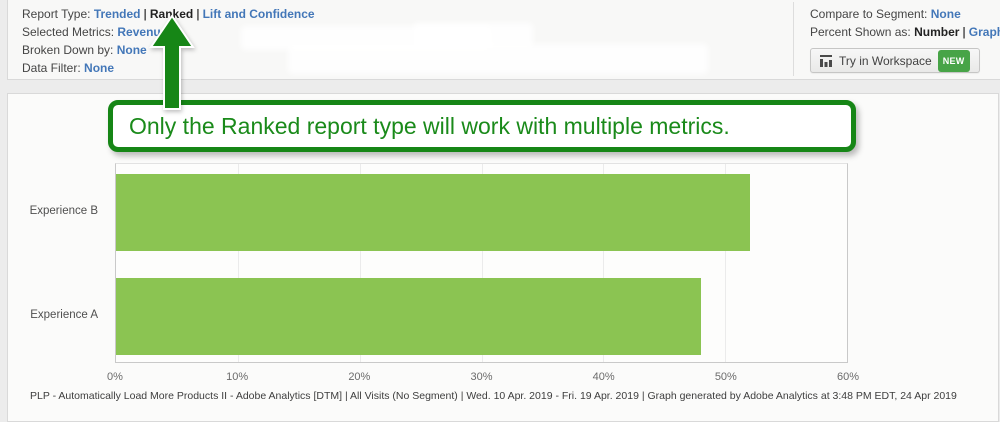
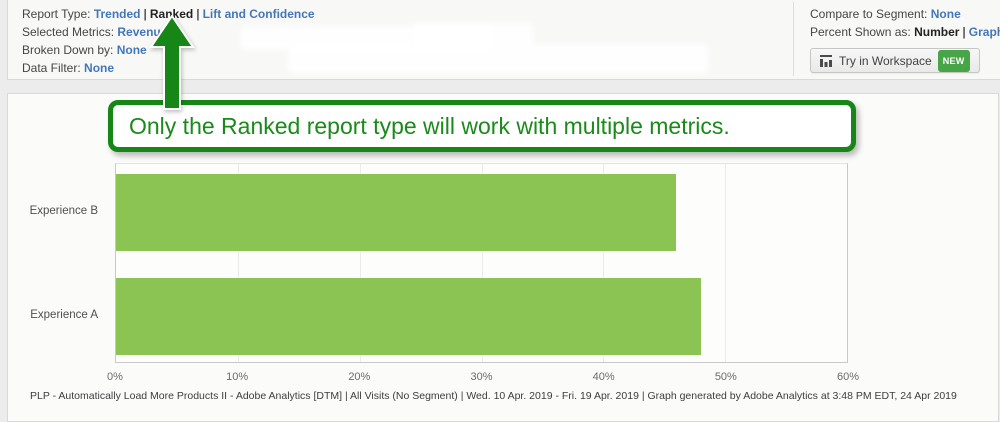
Experience B: 52% -> 46%
